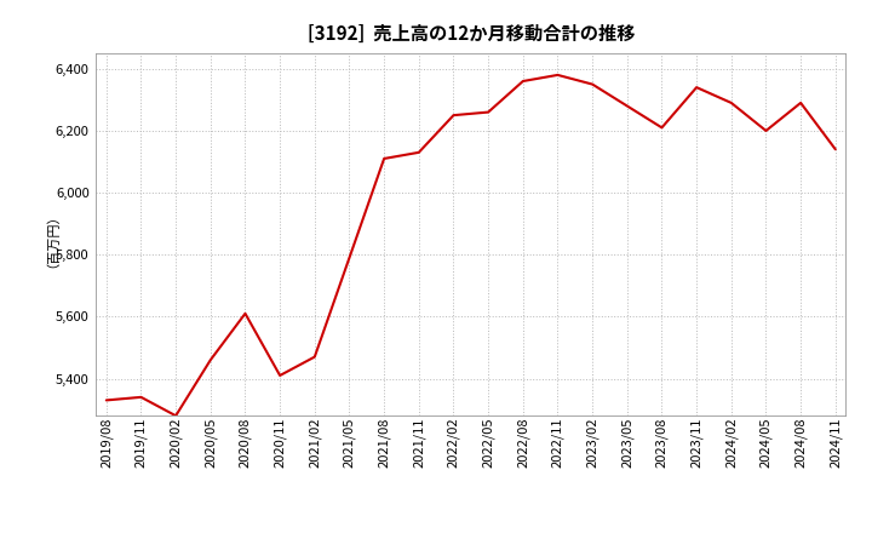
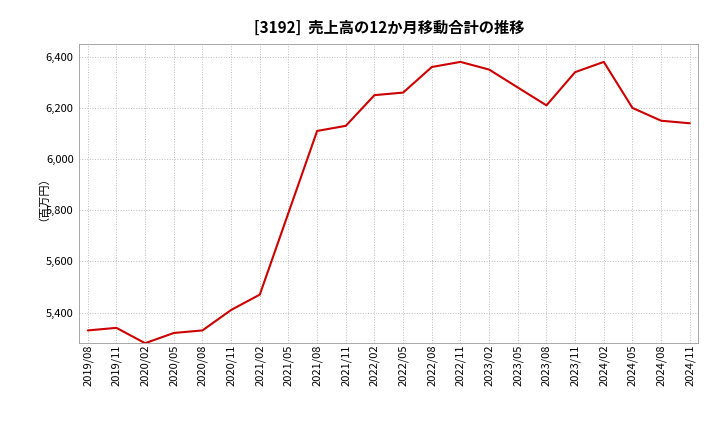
2020/05: 5,460 -> 5,320
2020/08: 5,610 -> 5,330
2024/02: 6,290 -> 6,380
2024/08: 6,290 -> 6,150
